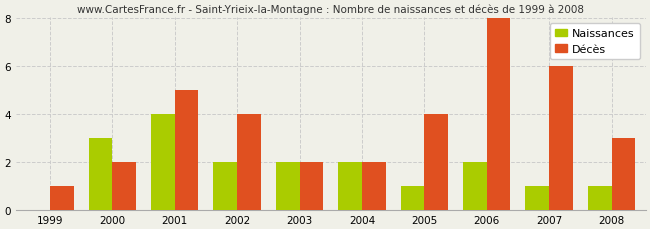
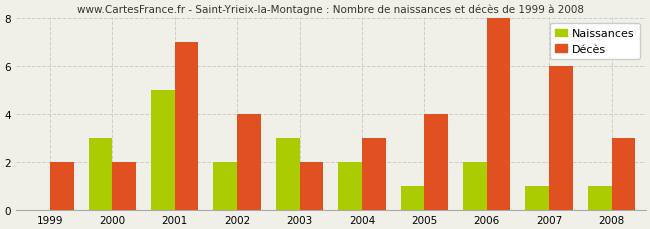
Décès/1999: 1 -> 2
Naissances/2001: 4 -> 5
Décès/2001: 5 -> 7
Naissances/2003: 2 -> 3
Décès/2004: 2 -> 3
